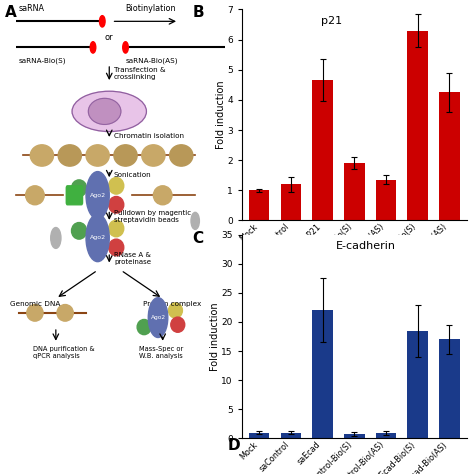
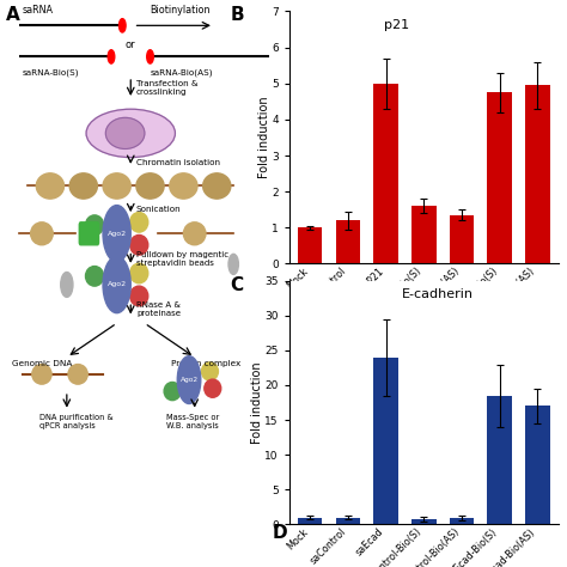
saP21: 4.65 -> 5.00
saControl-Bio(S): 1.90 -> 1.60
saP21-Bio(S): 6.30 -> 4.75
saP21-Bio(AS): 4.25 -> 4.95
saEcad: 22.0 -> 24.0
